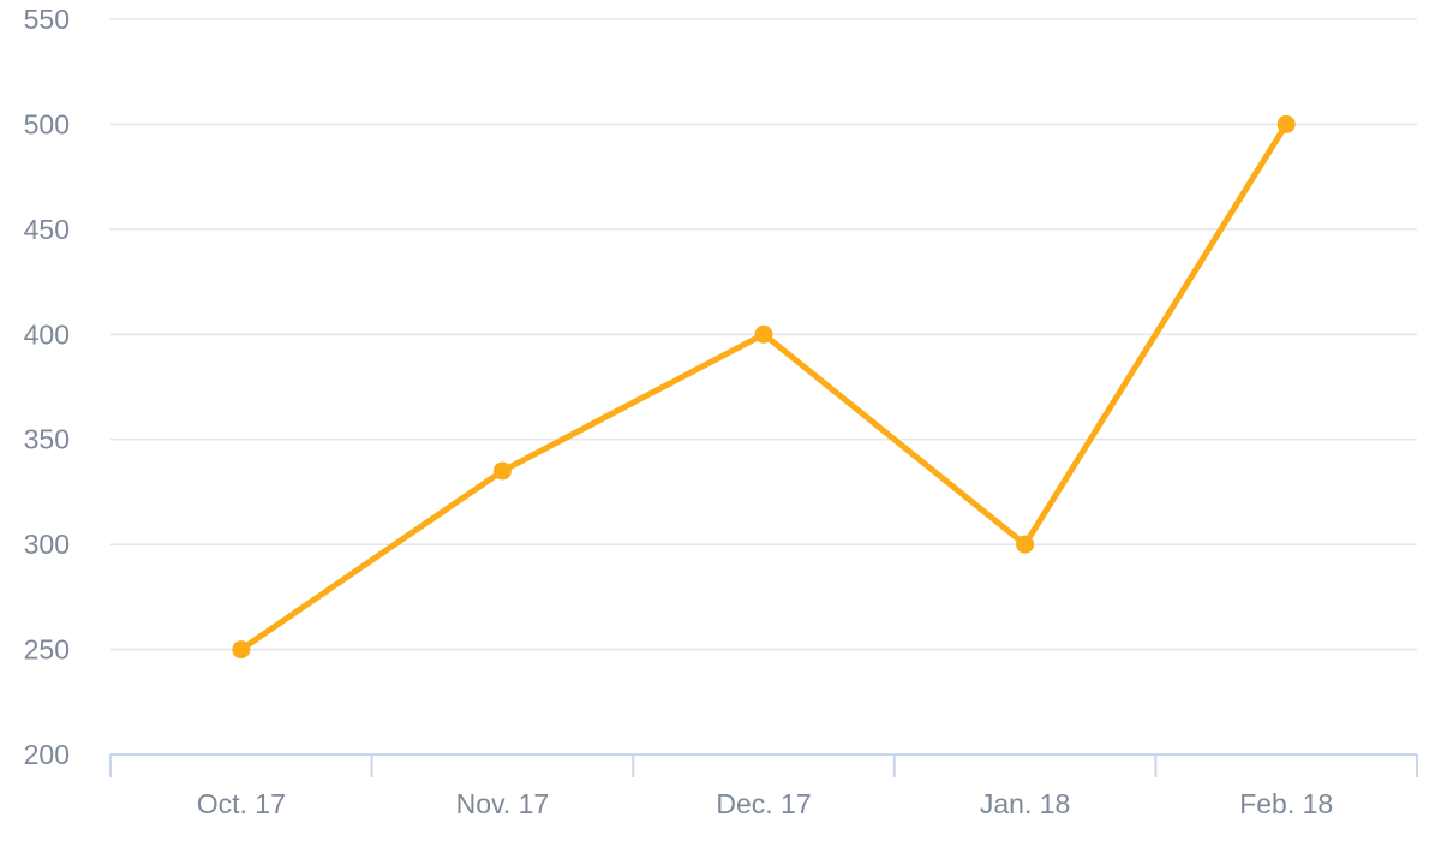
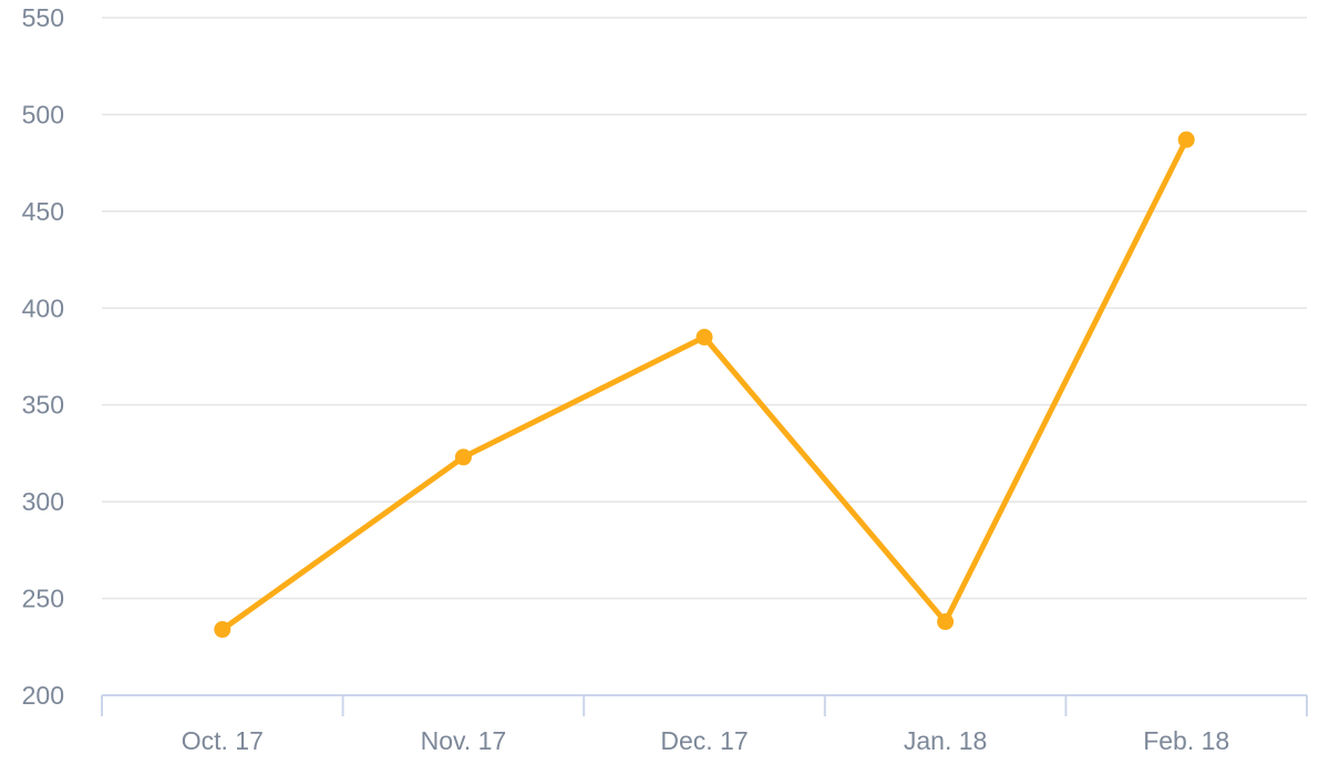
Oct. 17: 250 -> 234
Nov. 17: 335 -> 323
Dec. 17: 400 -> 385
Jan. 18: 300 -> 238
Feb. 18: 500 -> 487
